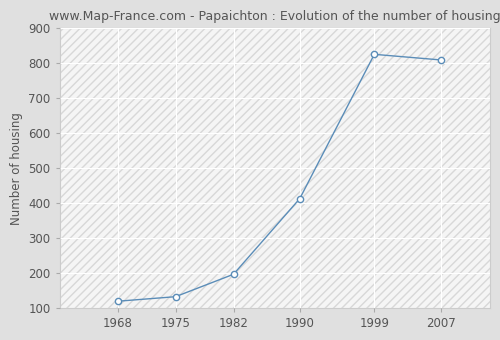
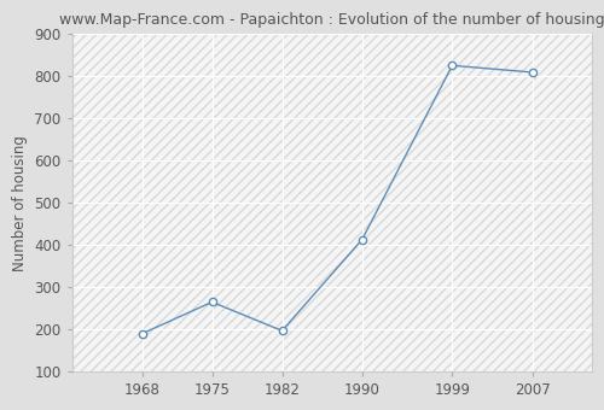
1968: 120 -> 190
1975: 133 -> 265
